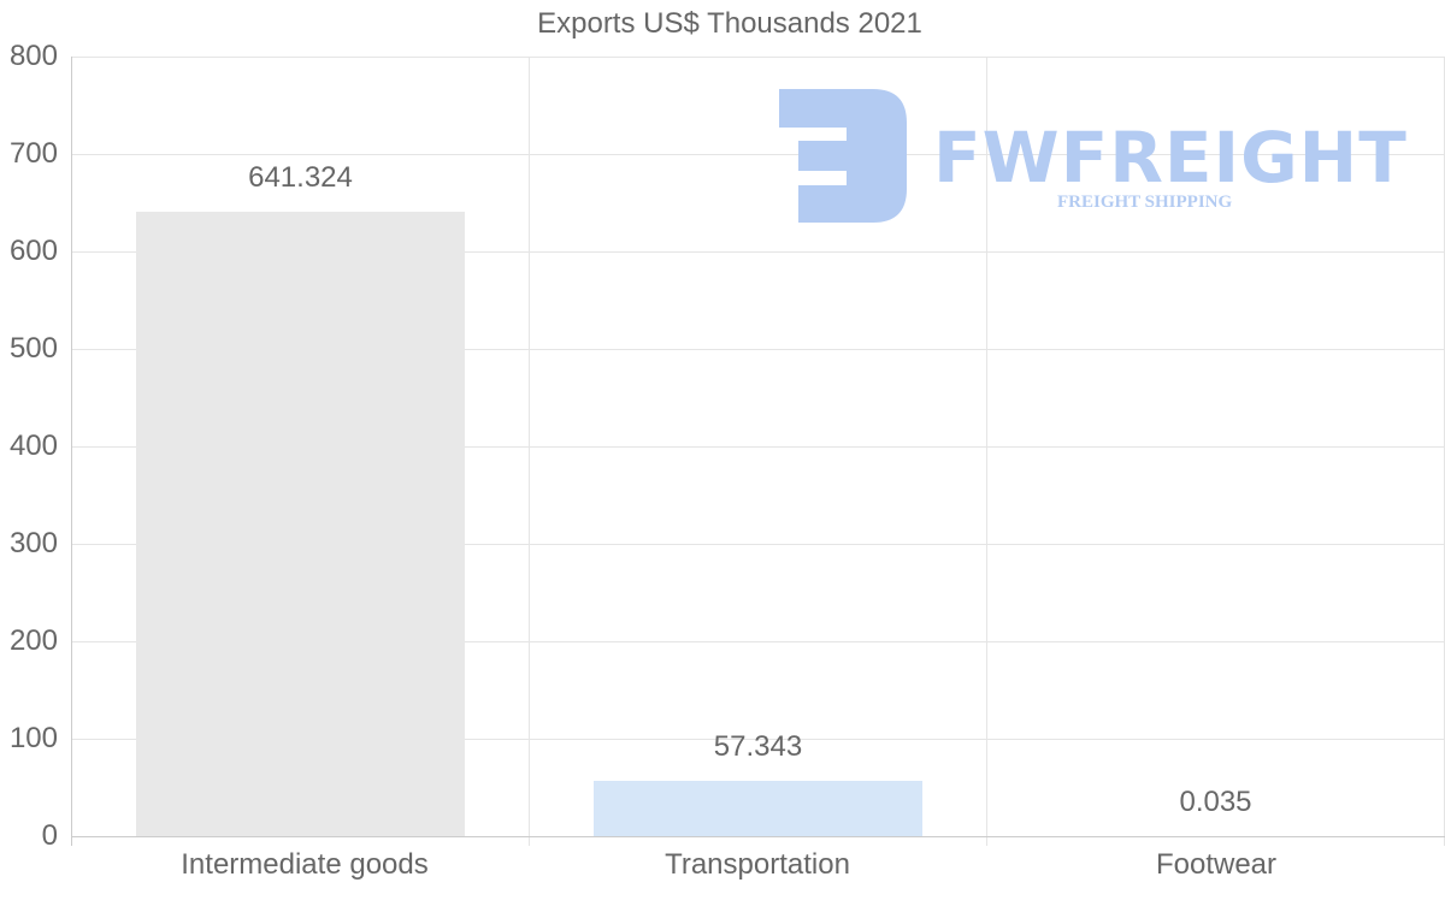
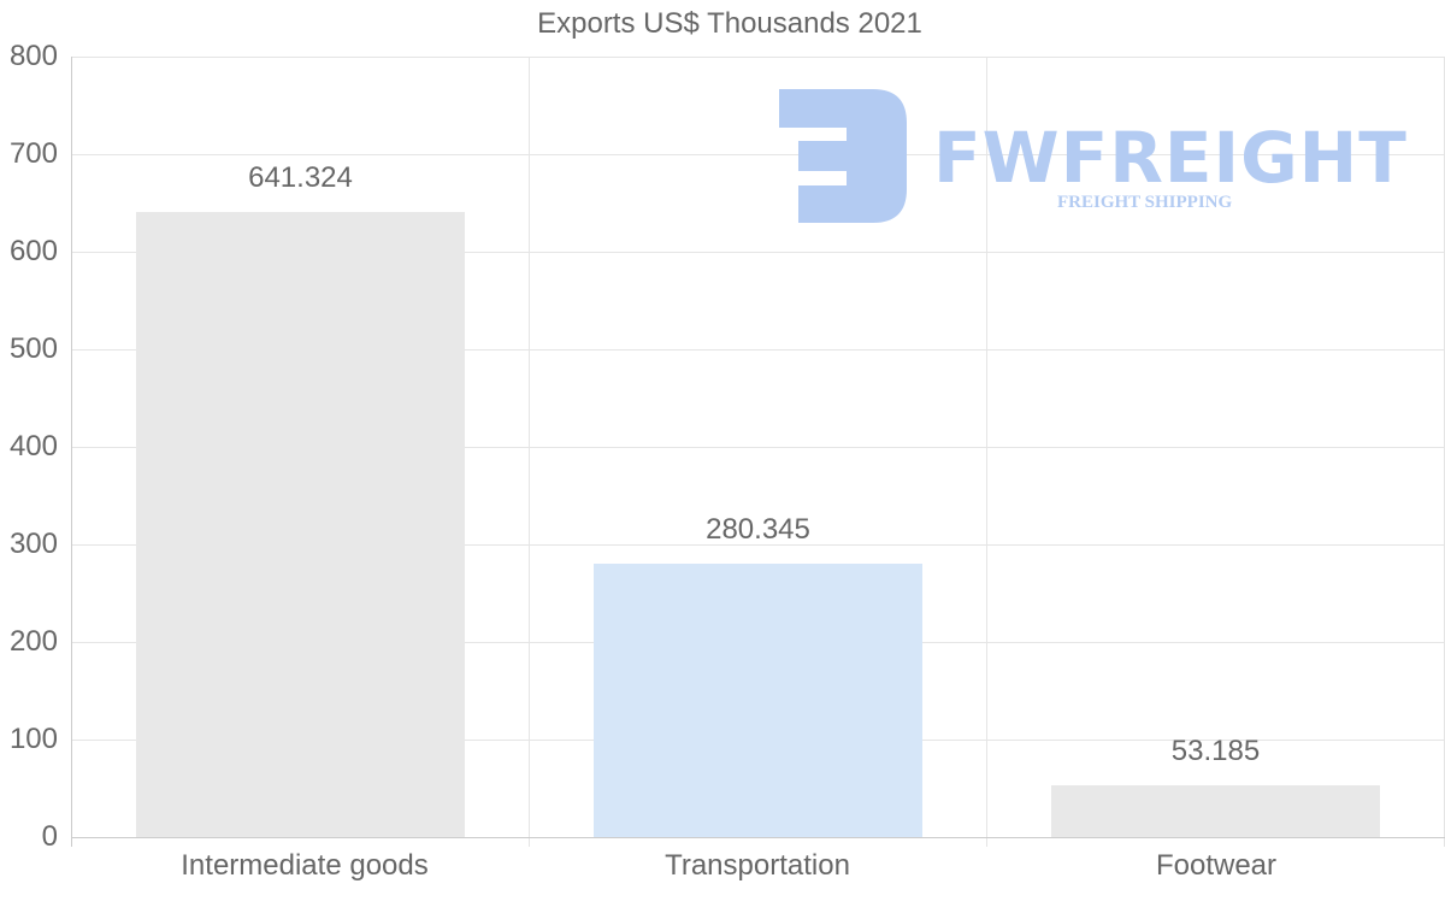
Transportation: 57.343 -> 280.345
Footwear: 0.035 -> 53.185
